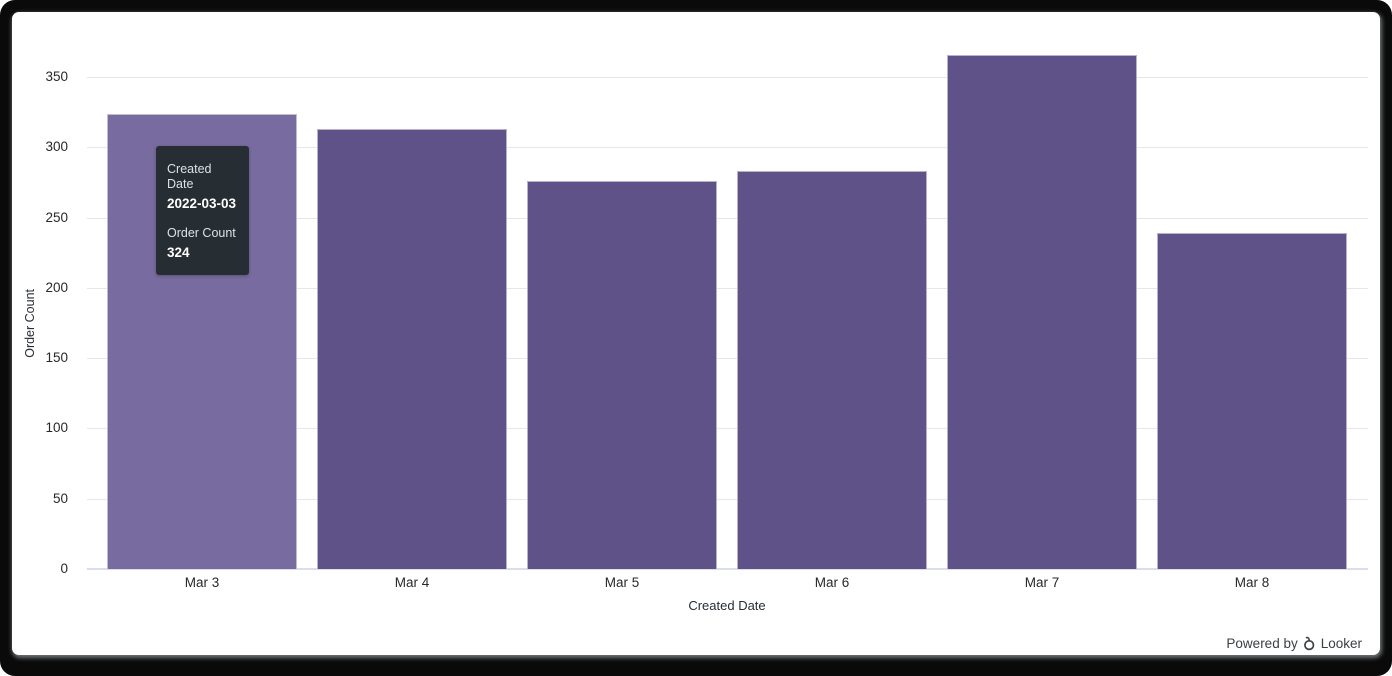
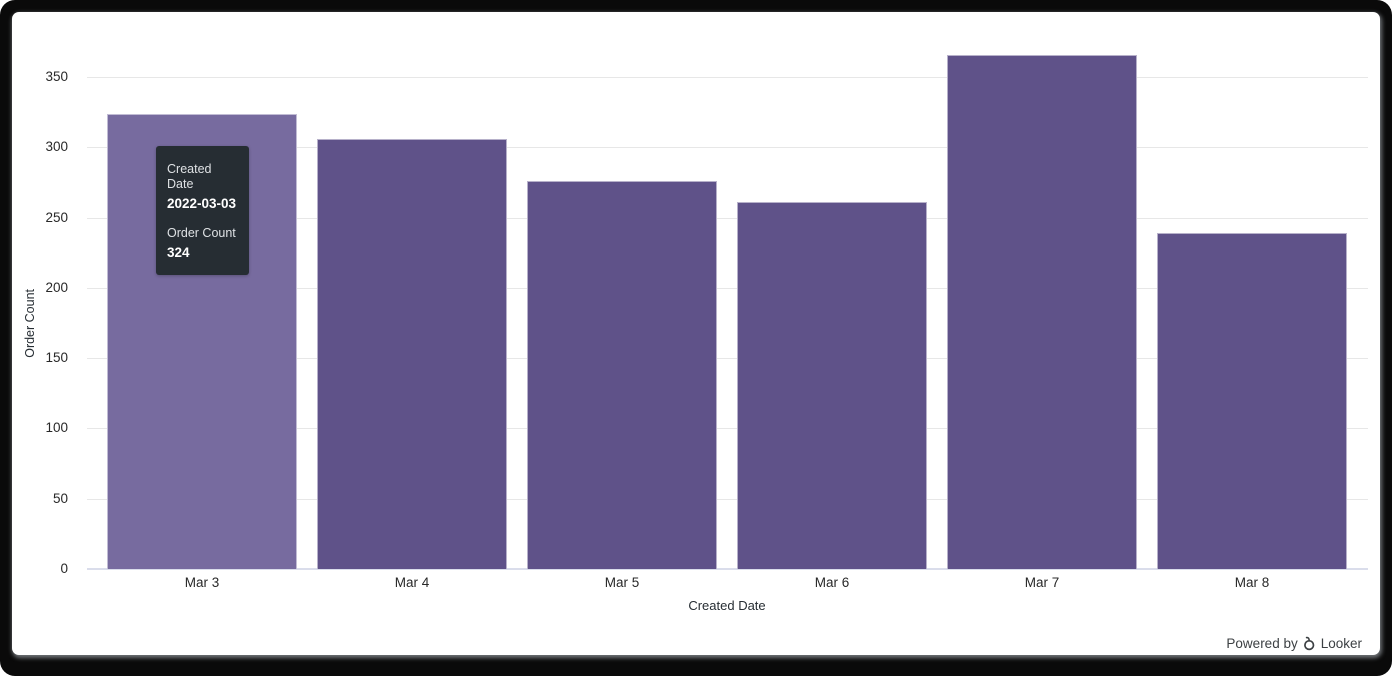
Mar 4: 313 -> 306
Mar 6: 283 -> 261
